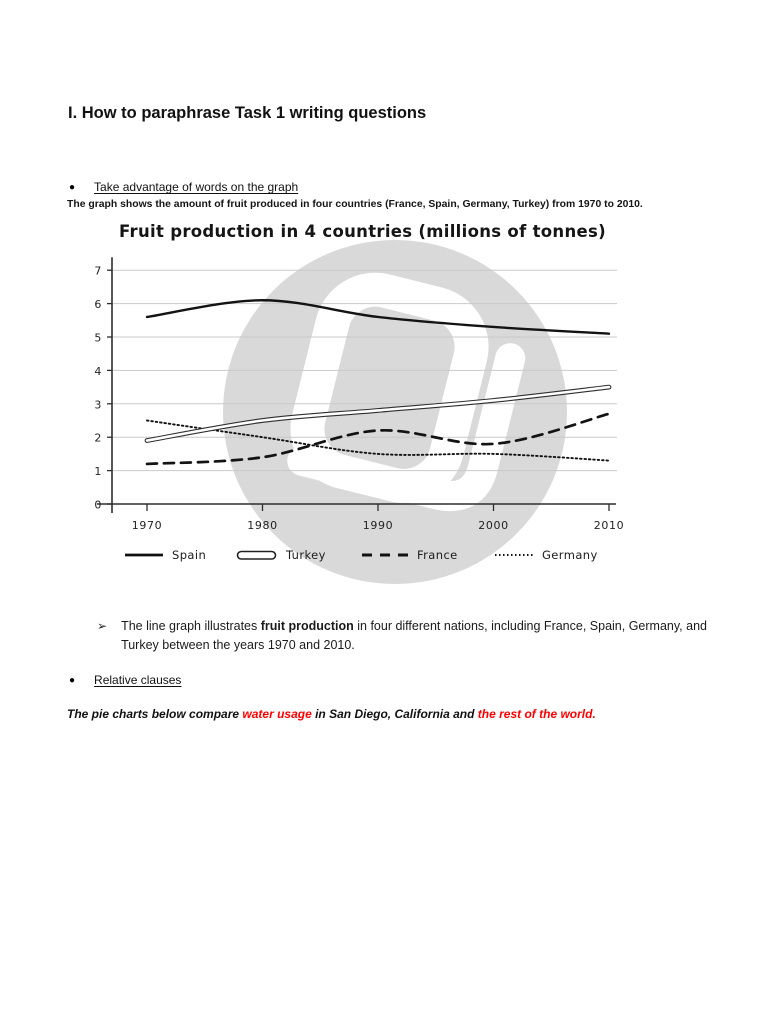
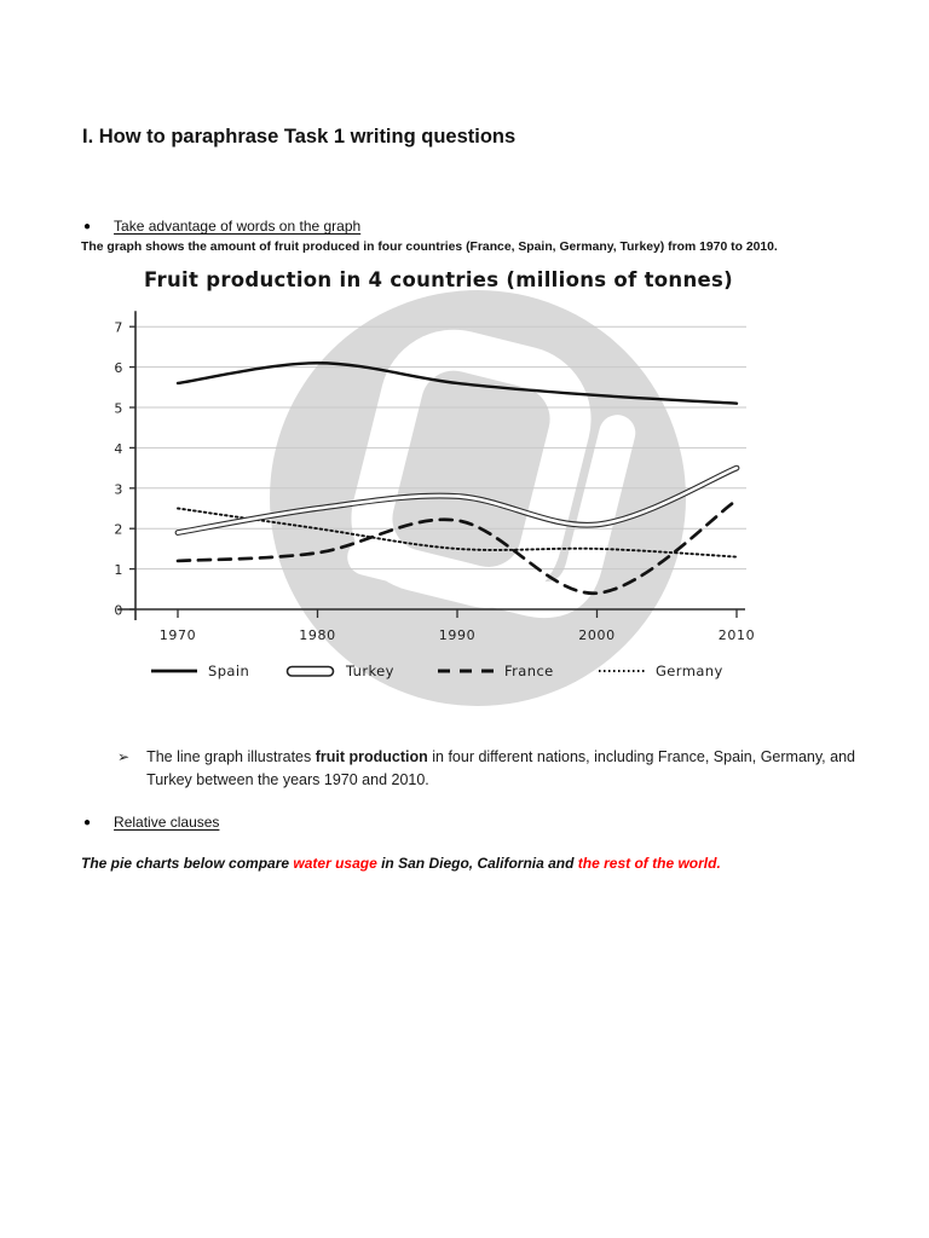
Turkey/2000: 3.1 -> 2.1
France/2000: 1.8 -> 0.4
